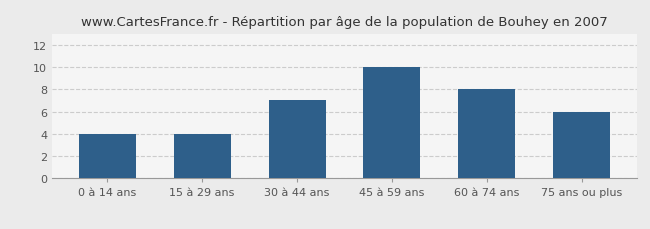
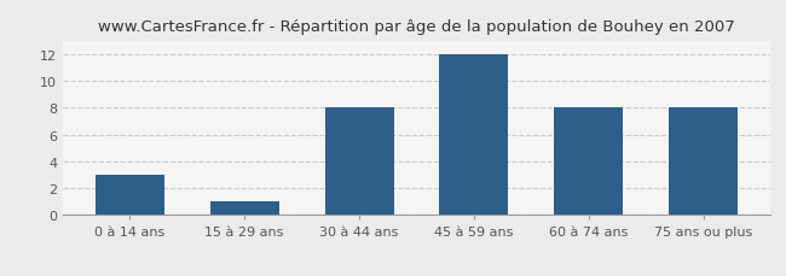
0 à 14 ans: 4 -> 3
15 à 29 ans: 4 -> 1
30 à 44 ans: 7 -> 8
45 à 59 ans: 10 -> 12
75 ans ou plus: 6 -> 8
